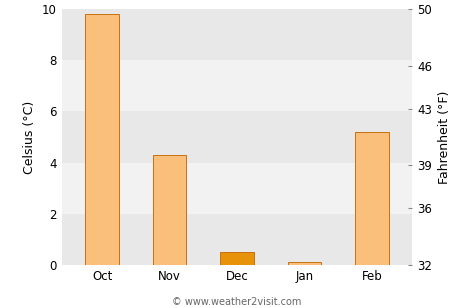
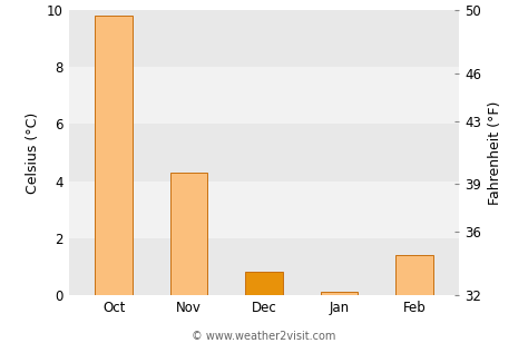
Dec: 0.5 -> 0.8
Feb: 5.2 -> 1.4
